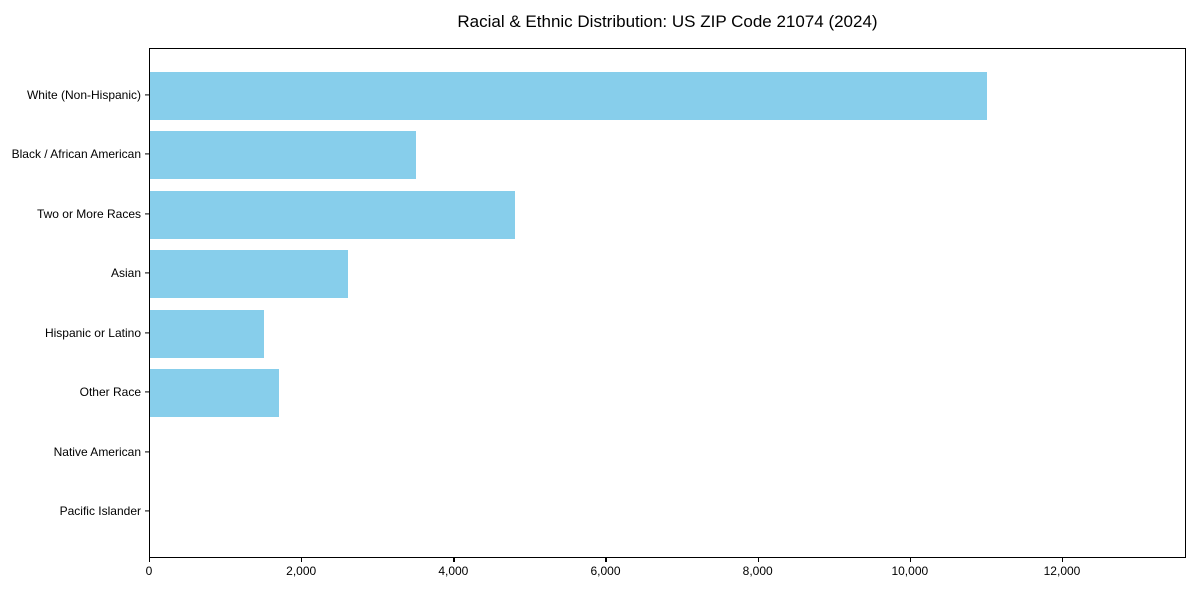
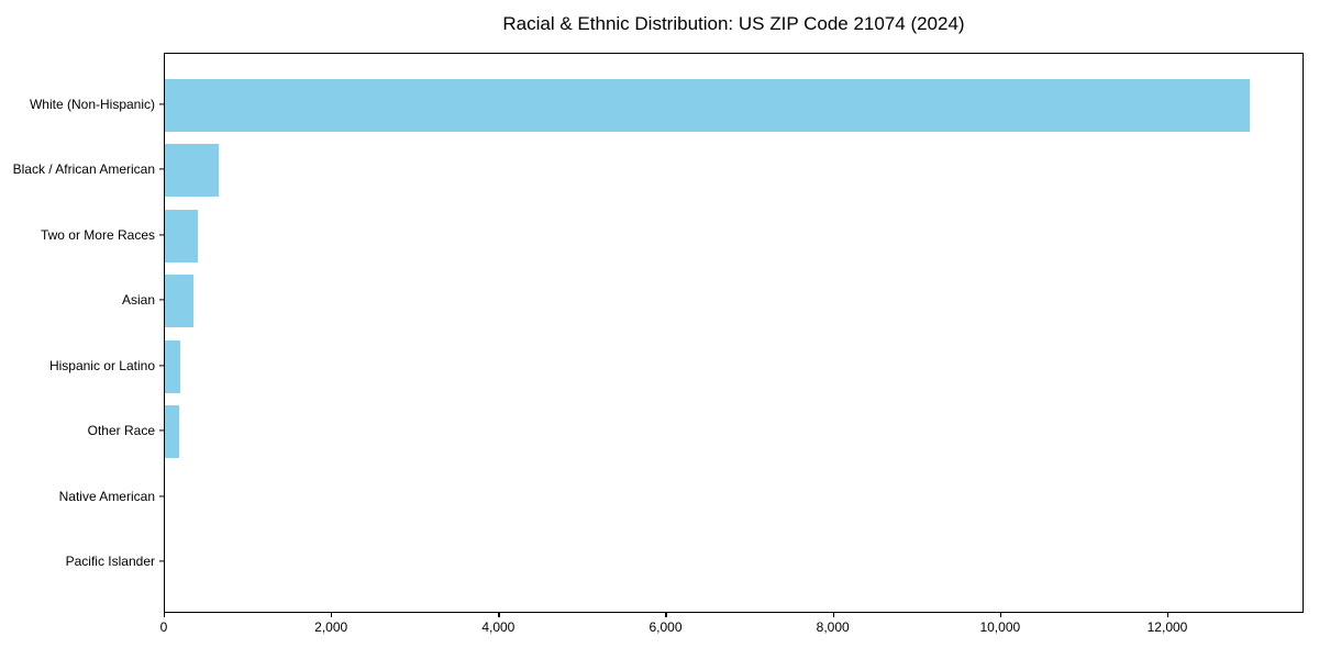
White (Non-Hispanic): 11000 -> 13000
Black / African American: 3500 -> 600
Two or More Races: 4800 -> 400
Asian: 2600 -> 300
Hispanic or Latino: 1500 -> 200
Other Race: 1700 -> 200
